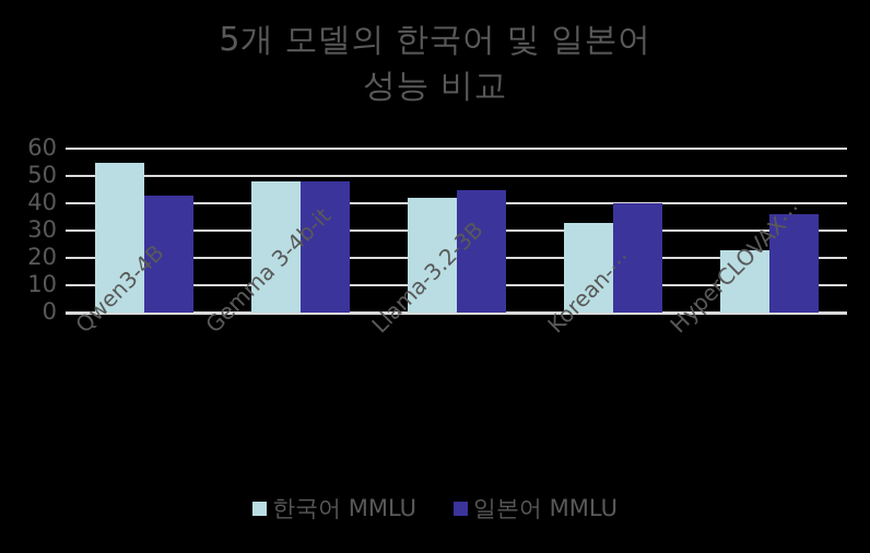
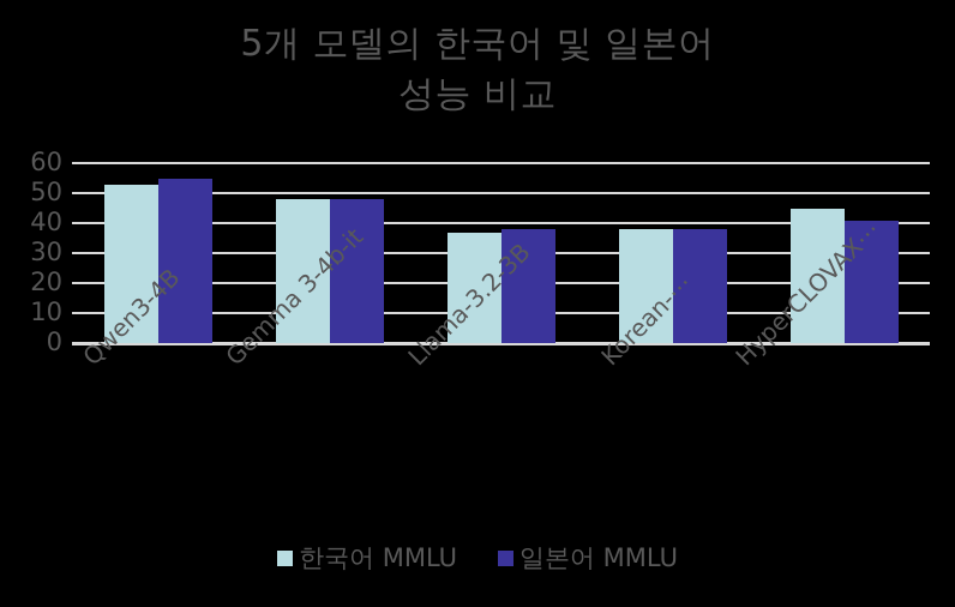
한국어 MMLU/Qwen3-4B: 55 -> 53
일본어 MMLU/Qwen3-4B: 43 -> 55
한국어 MMLU/Llama-3.2-3B: 42 -> 37
일본어 MMLU/Llama-3.2-3B: 45 -> 38
한국어 MMLU/Korean-⋯: 33 -> 38
일본어 MMLU/Korean-⋯: 40 -> 38
한국어 MMLU/HyperCLOVAX⋯: 23 -> 45
일본어 MMLU/HyperCLOVAX⋯: 36 -> 41
